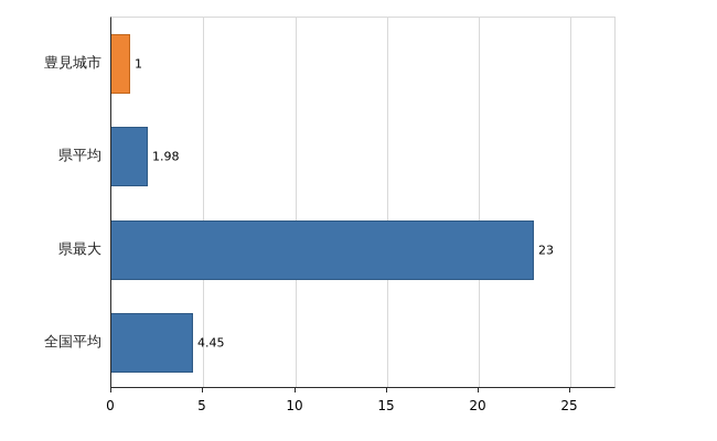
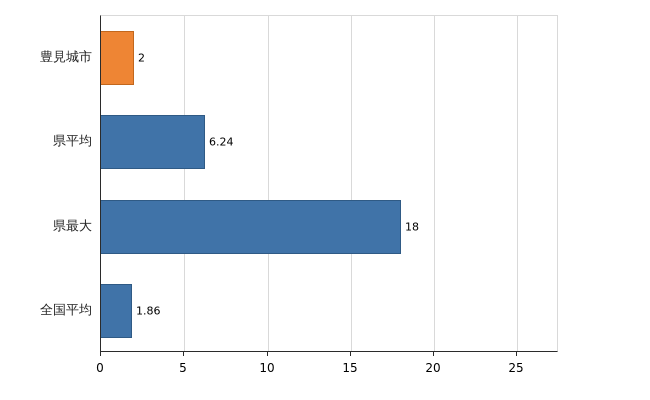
豊見城市: 1 -> 2
県平均: 1.98 -> 6.24
県最大: 23 -> 18
全国平均: 4.45 -> 1.86
